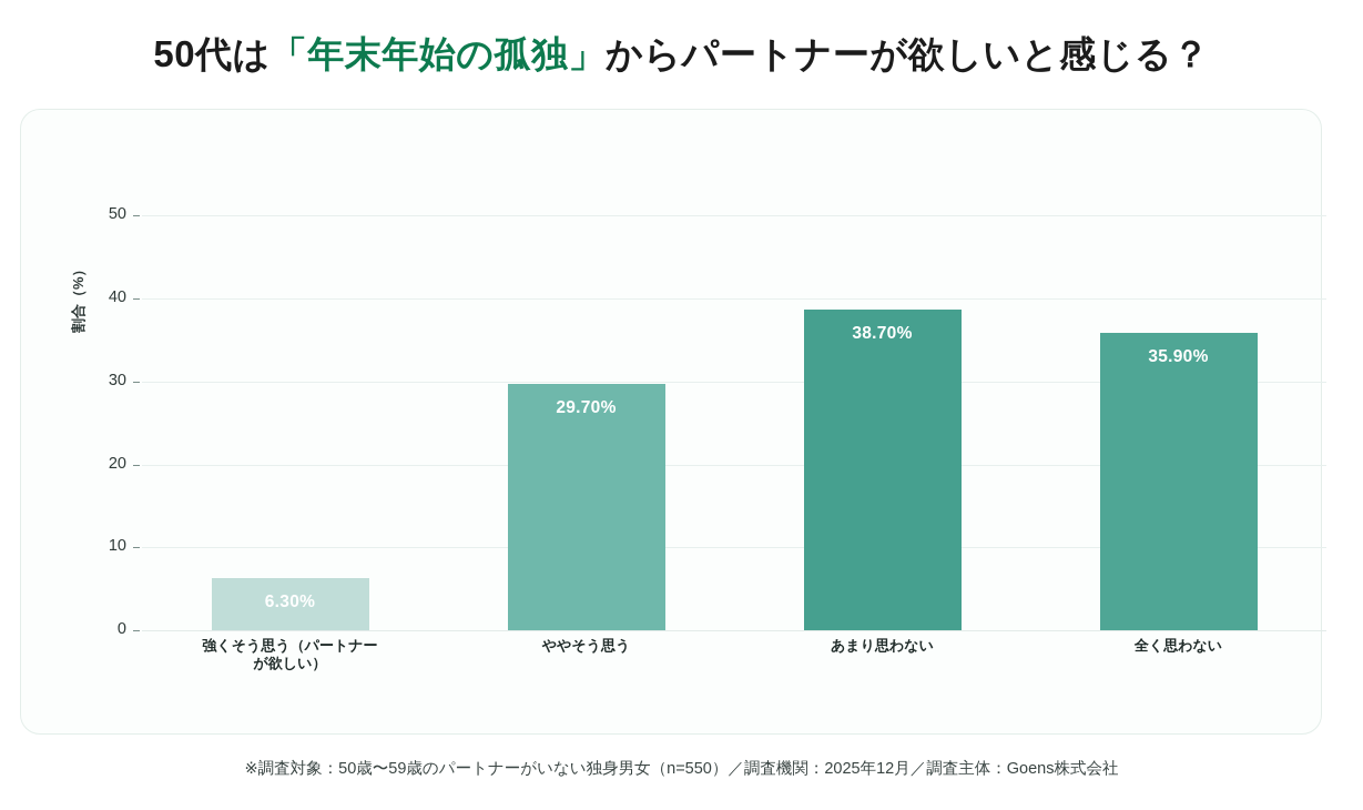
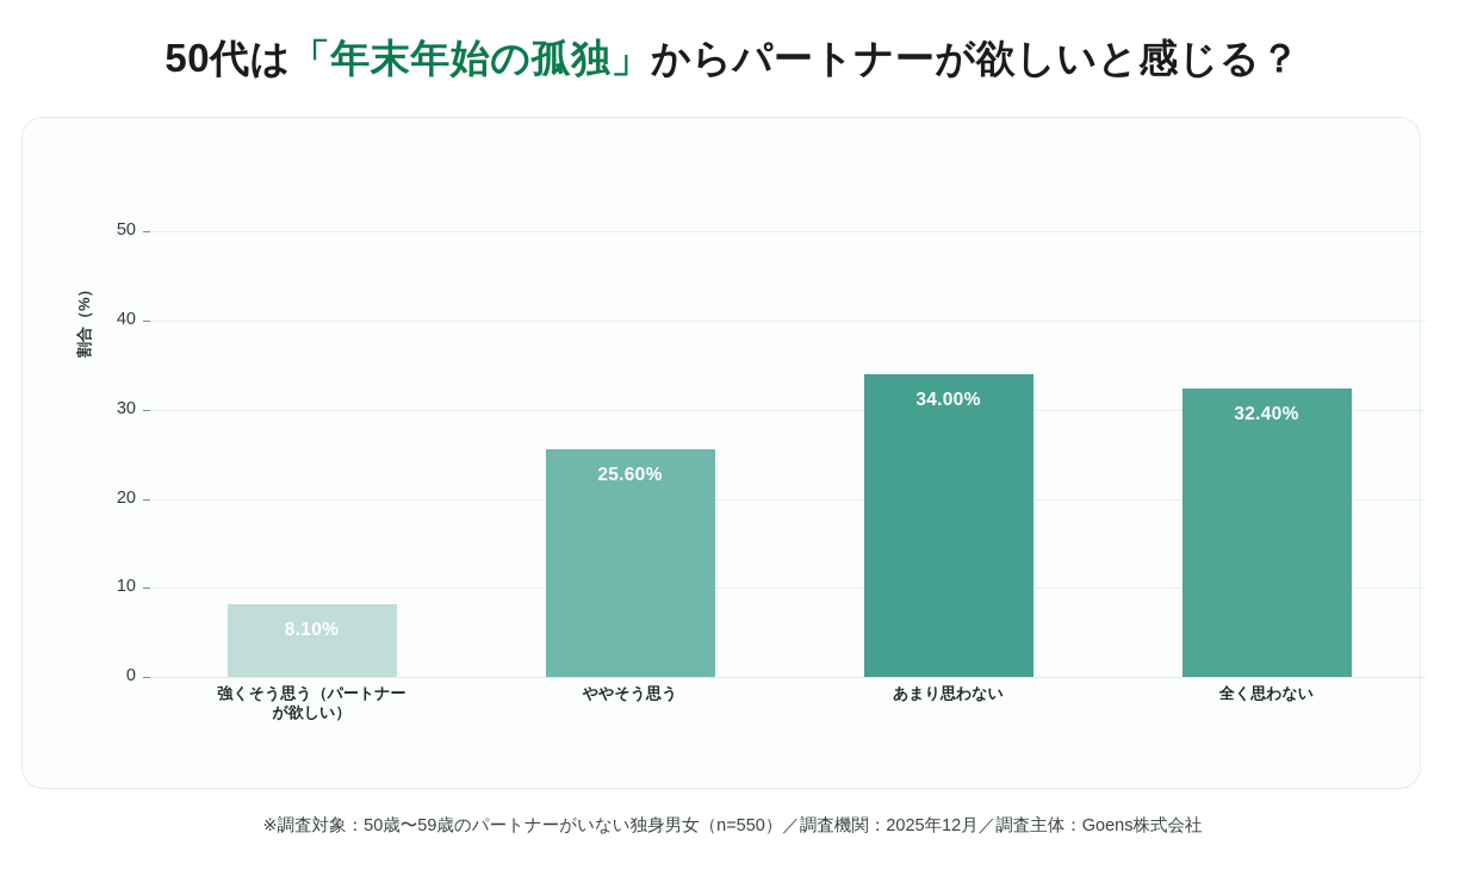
強くそう思う（パートナーが欲しい）: 6.30% -> 8.10%
ややそう思う: 29.70% -> 25.60%
あまり思わない: 38.70% -> 34.00%
全く思わない: 35.90% -> 32.40%
